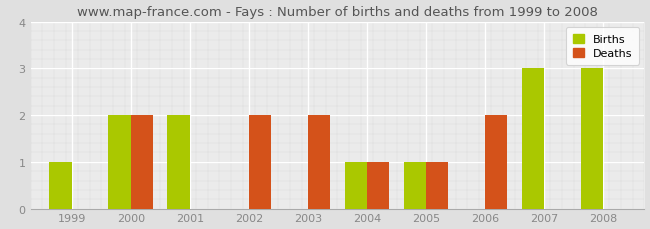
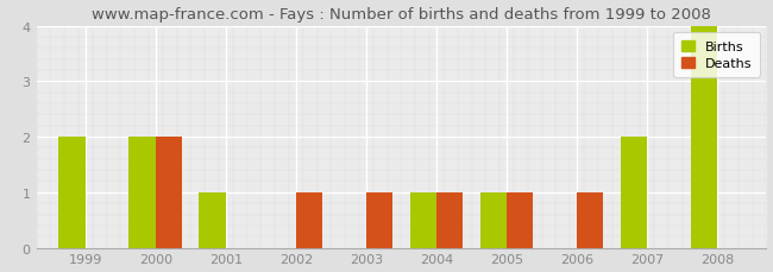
Births/1999: 1 -> 2
Births/2001: 2 -> 1
Deaths/2002: 2 -> 1
Deaths/2003: 2 -> 1
Deaths/2006: 2 -> 1
Births/2007: 3 -> 2
Births/2008: 3 -> 4
